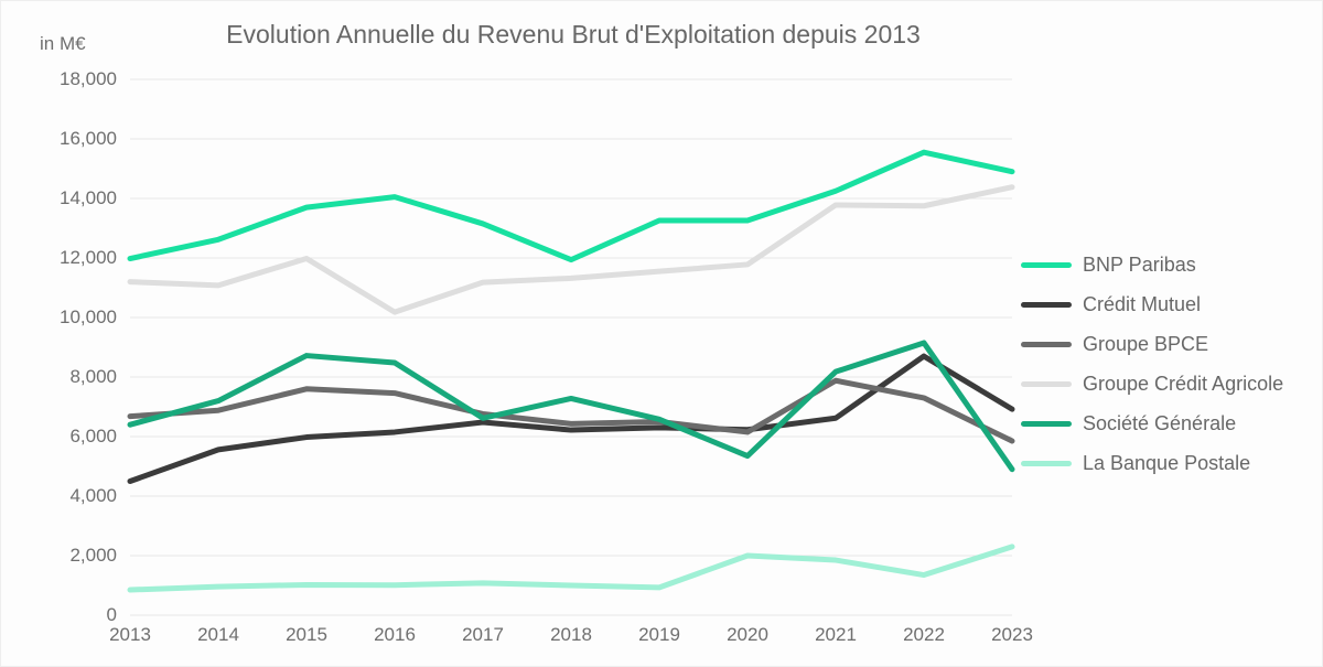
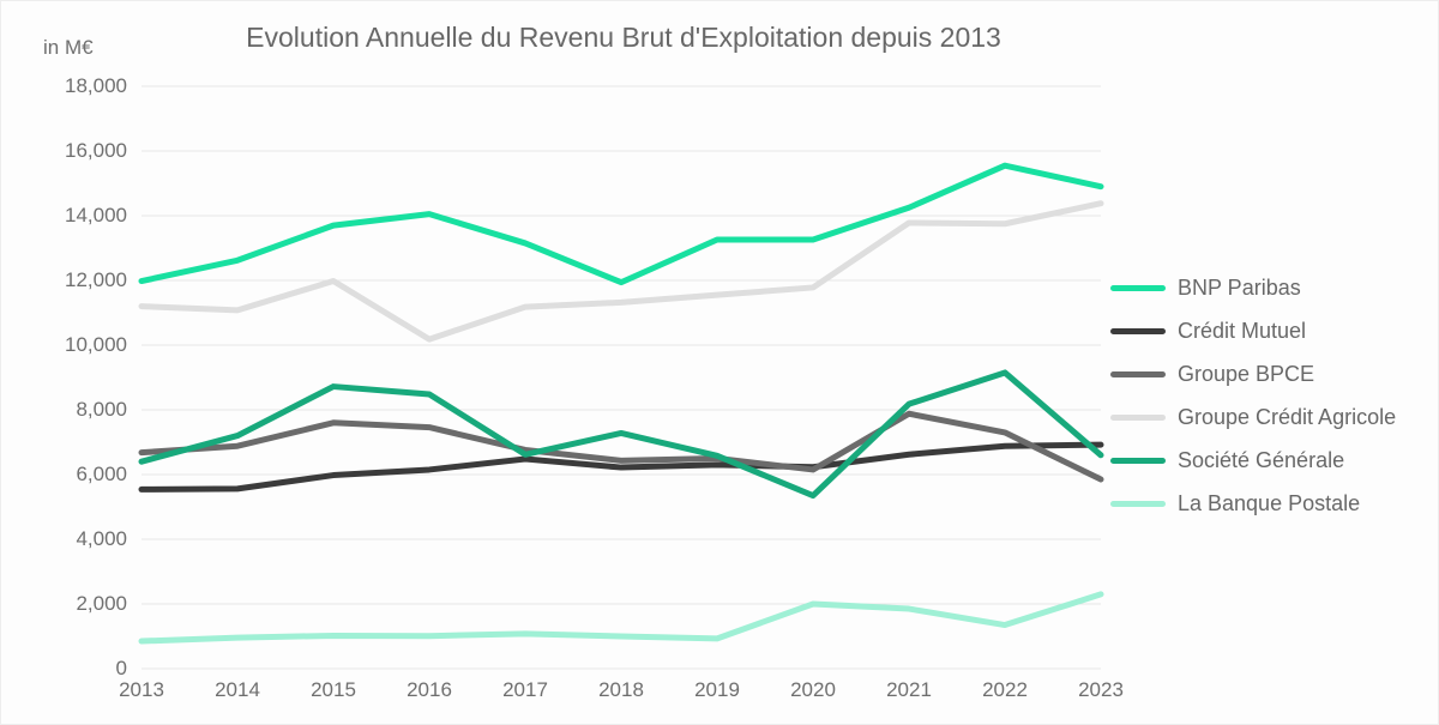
Crédit Mutuel/2013: 4500 -> 5500
Crédit Mutuel/2022: 8700 -> 6900
Société Générale/2023: 4900 -> 6600
